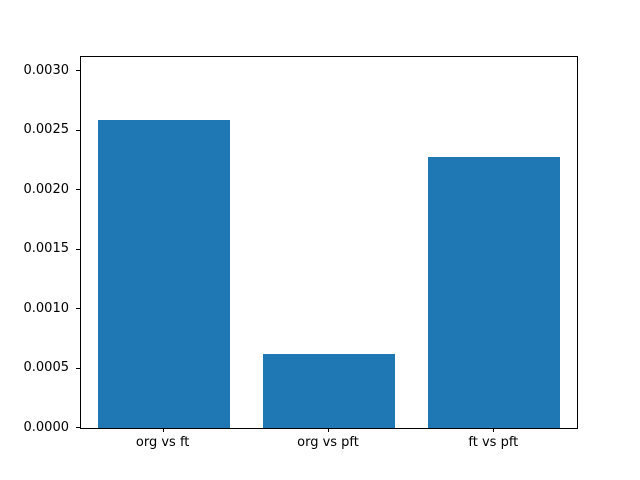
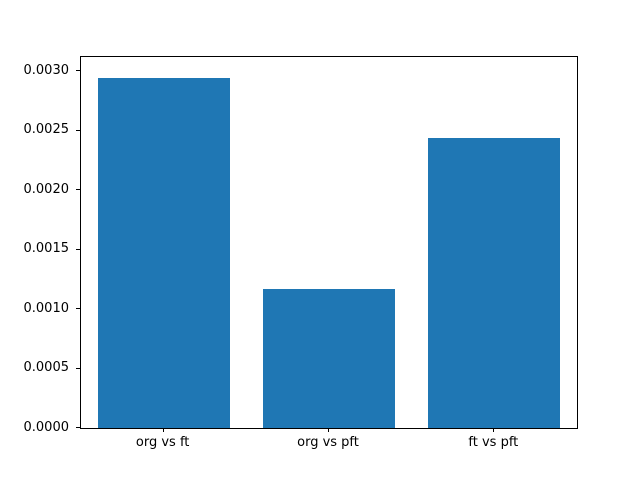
org vs ft: 0.00259 -> 0.00294
org vs pft: 0.00062 -> 0.00117
ft vs pft: 0.00228 -> 0.00244
